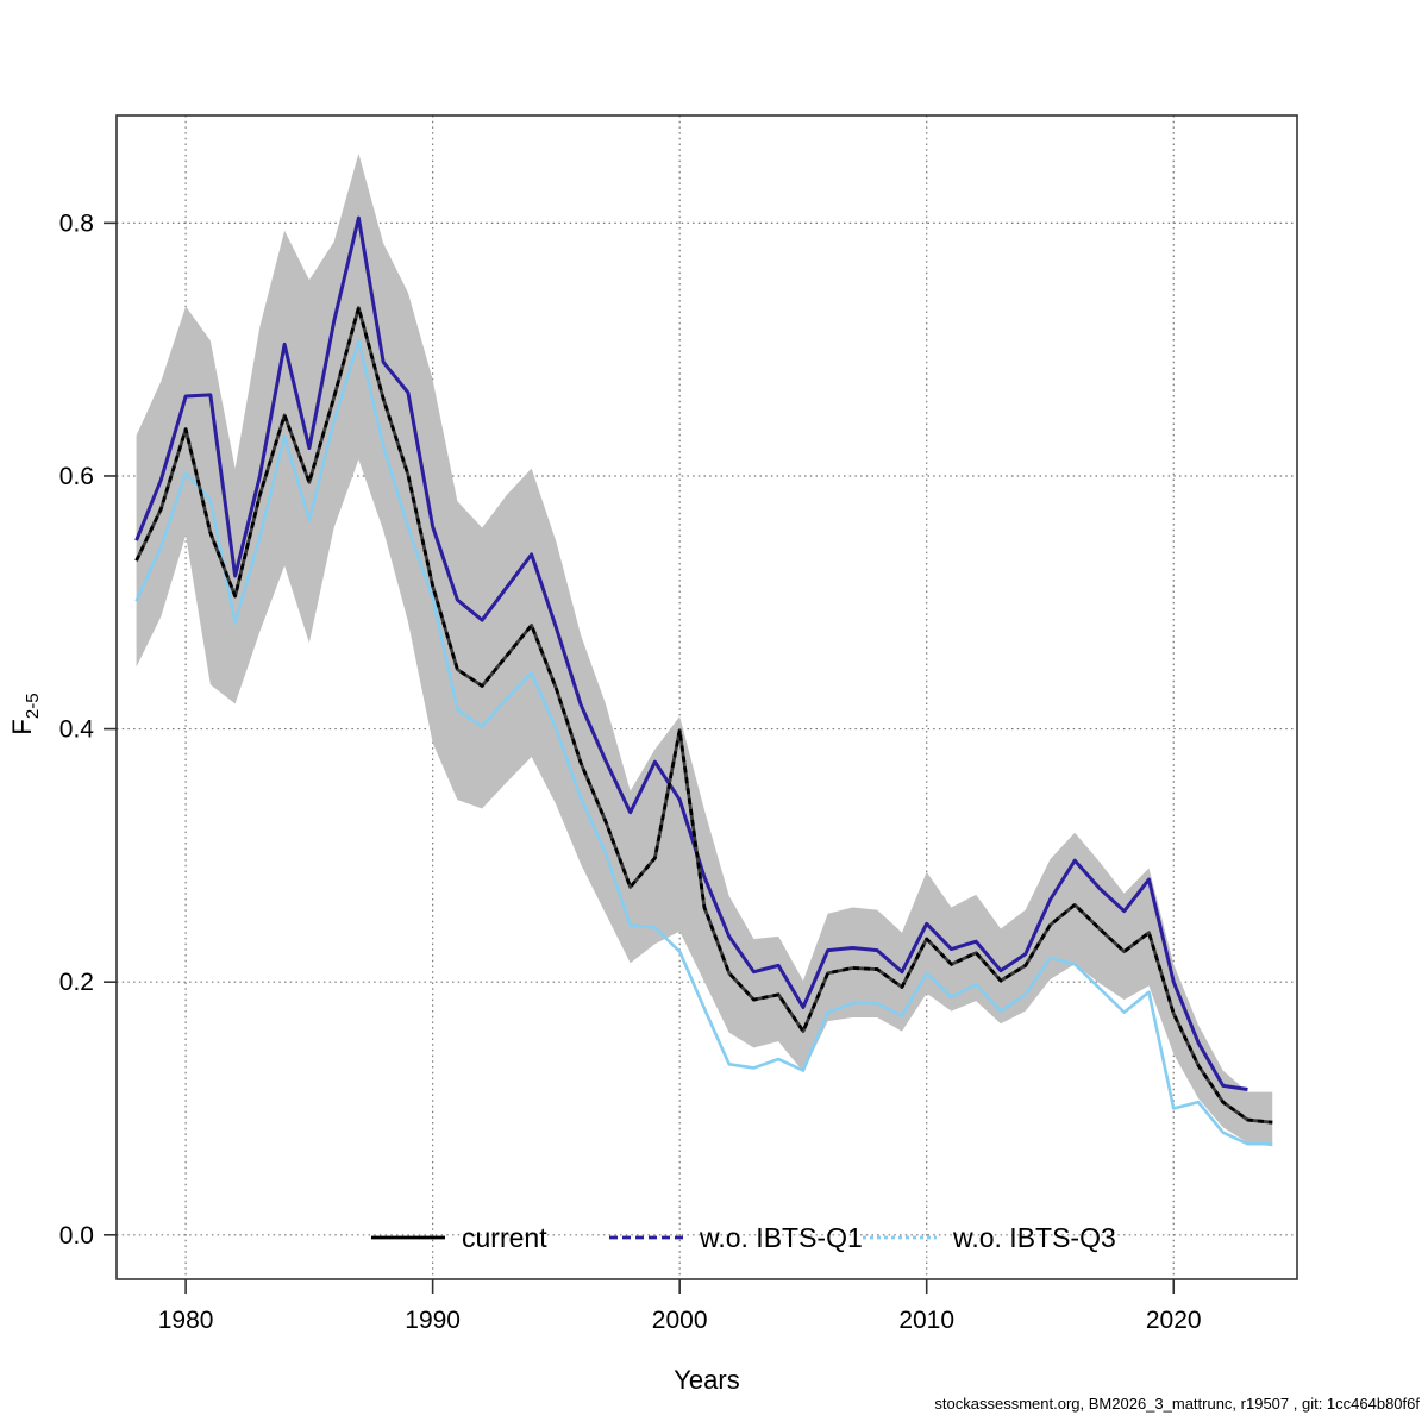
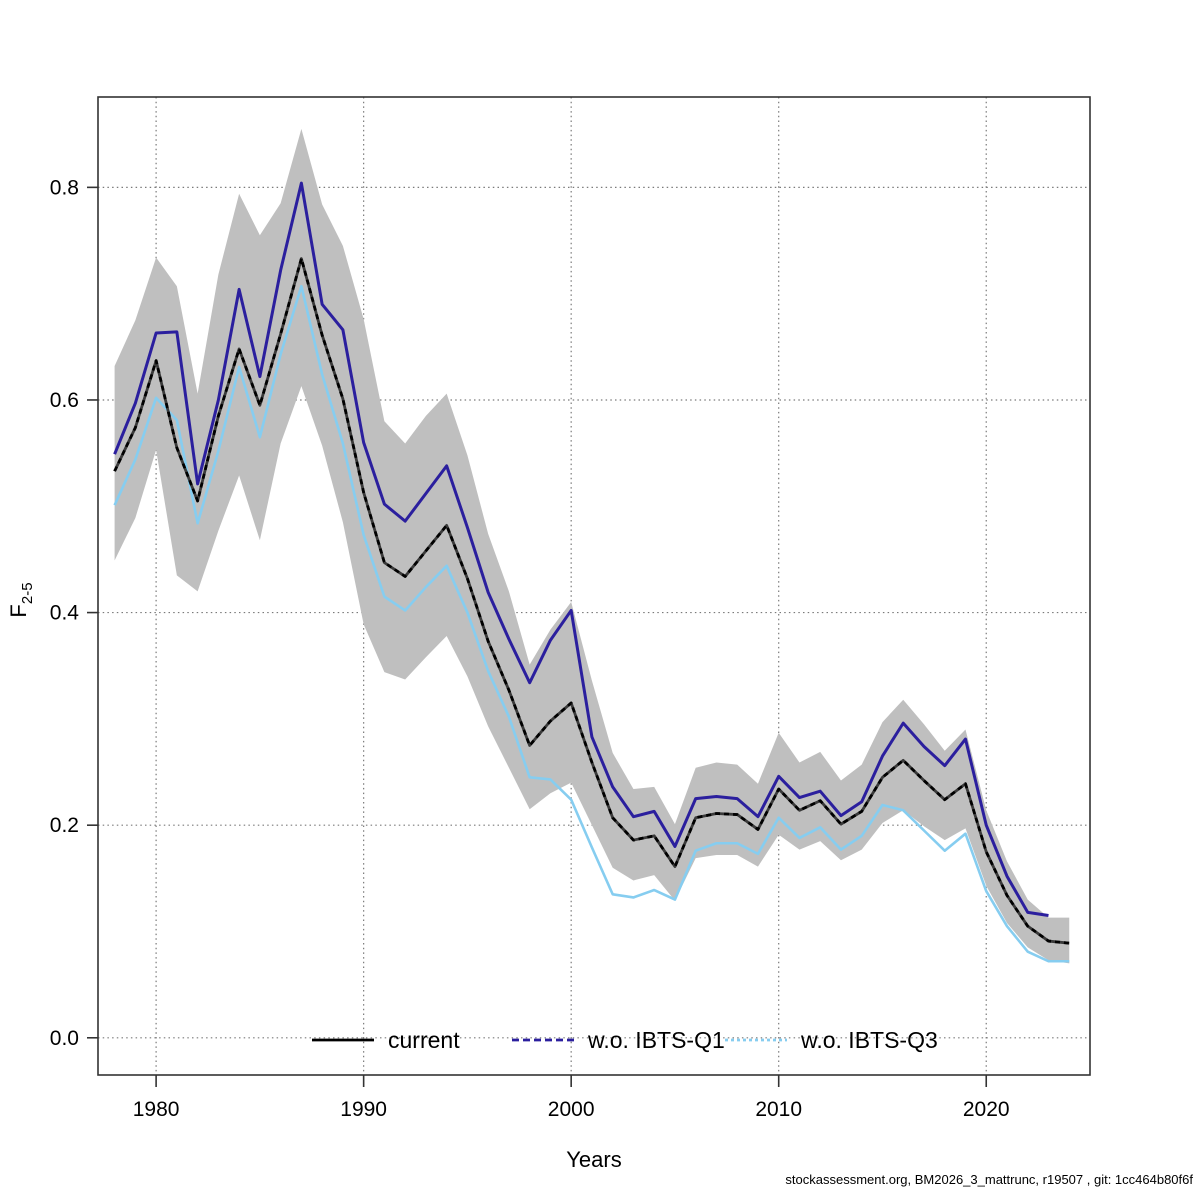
w.o. IBTS-Q3/1990: 0.504 -> 0.473
current/2000: 0.399 -> 0.315
w.o. IBTS-Q1/2000: 0.344 -> 0.402
w.o. IBTS-Q3/2020: 0.100 -> 0.138
